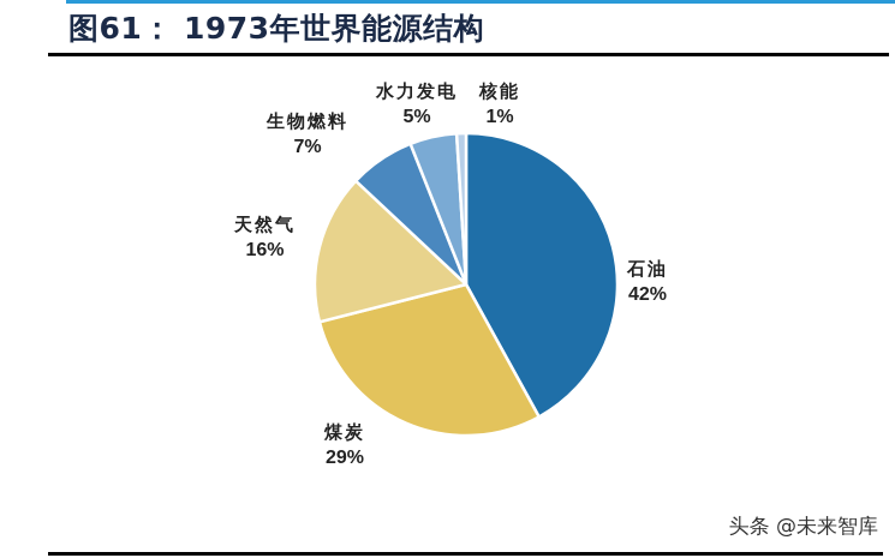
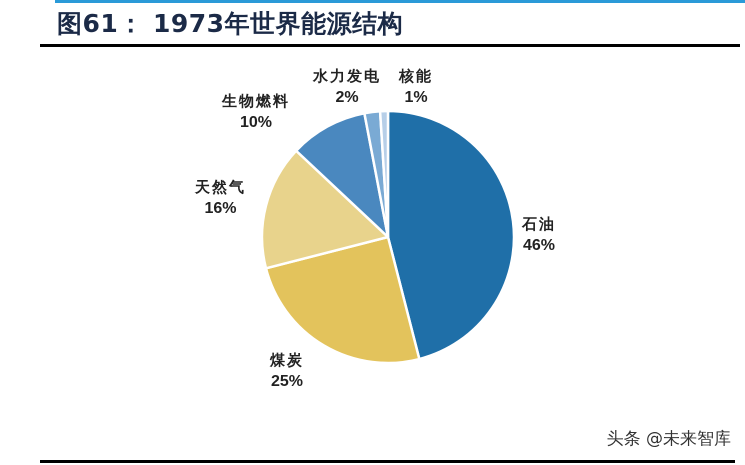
石油: 42% -> 46%
煤炭: 29% -> 25%
生物燃料: 7% -> 10%
水力发电: 5% -> 2%
